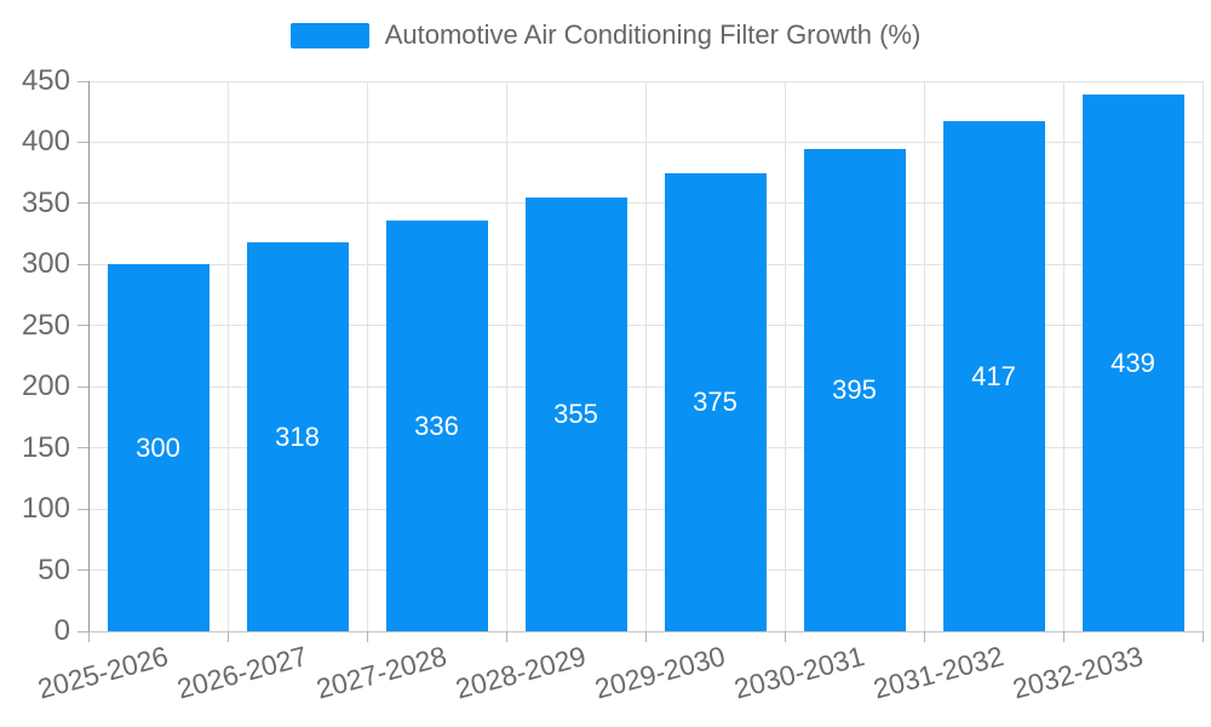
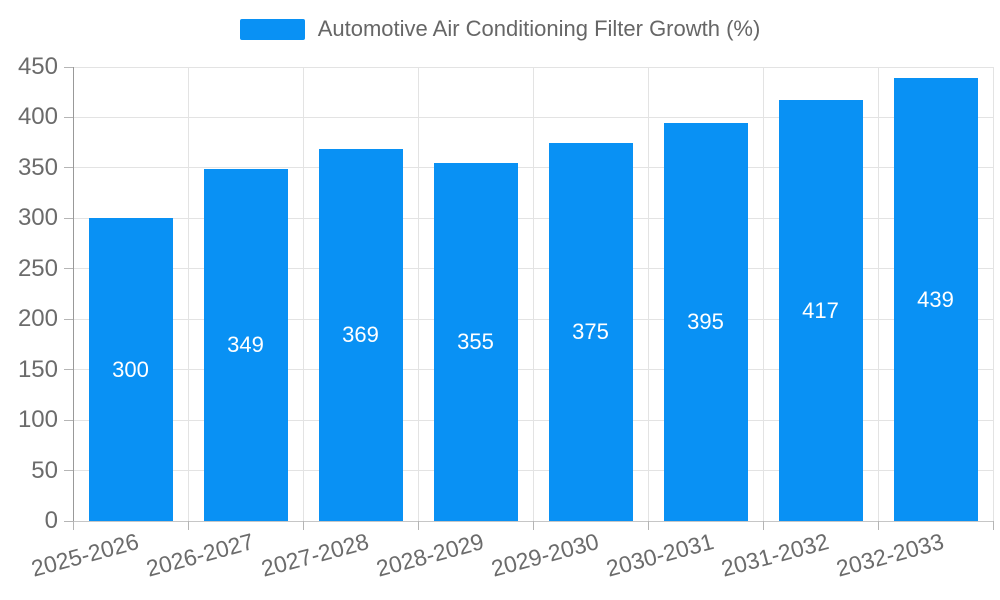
2026-2027: 318 -> 349
2027-2028: 336 -> 369
